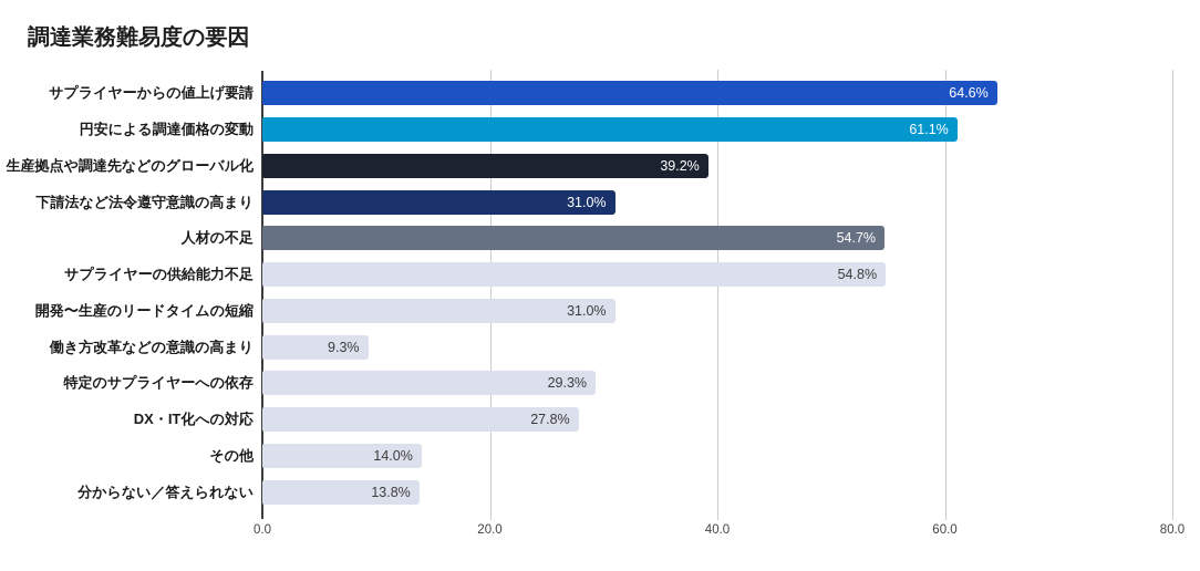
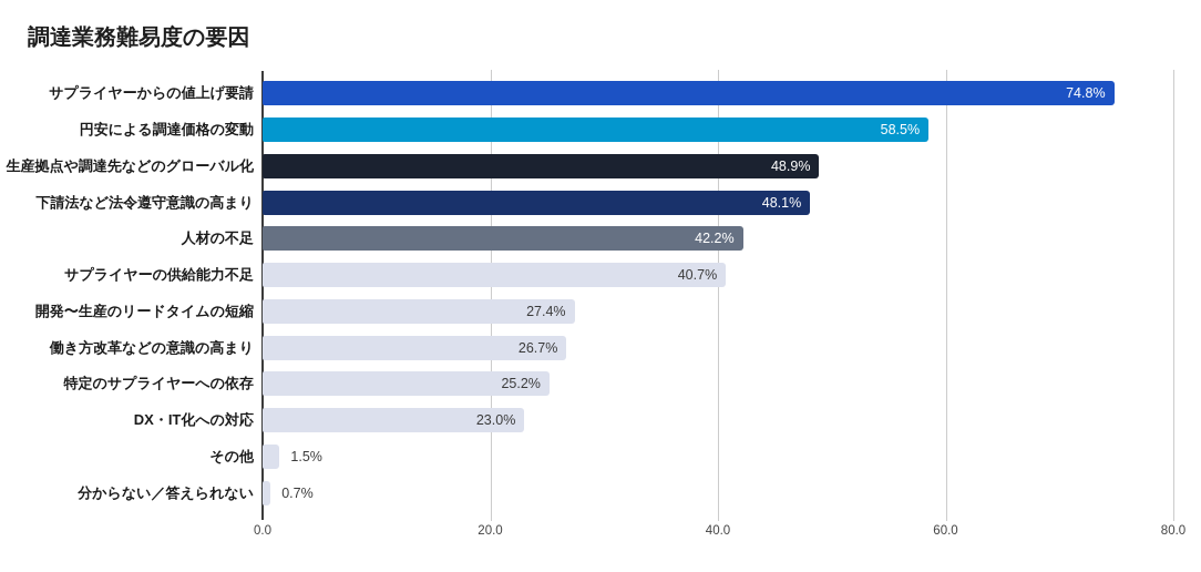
サプライヤーからの値上げ要請: 64.6% -> 74.8%
円安による調達価格の変動: 61.1% -> 58.5%
生産拠点や調達先などのグローバル化: 39.2% -> 48.9%
下請法など法令遵守意識の高まり: 31.0% -> 48.1%
人材の不足: 54.7% -> 42.2%
サプライヤーの供給能力不足: 54.8% -> 40.7%
開発〜生産のリードタイムの短縮: 31.0% -> 27.4%
働き方改革などの意識の高まり: 9.3% -> 26.7%
特定のサプライヤーへの依存: 29.3% -> 25.2%
DX・IT化への対応: 27.8% -> 23.0%
その他: 14.0% -> 1.5%
分からない／答えられない: 13.8% -> 0.7%
